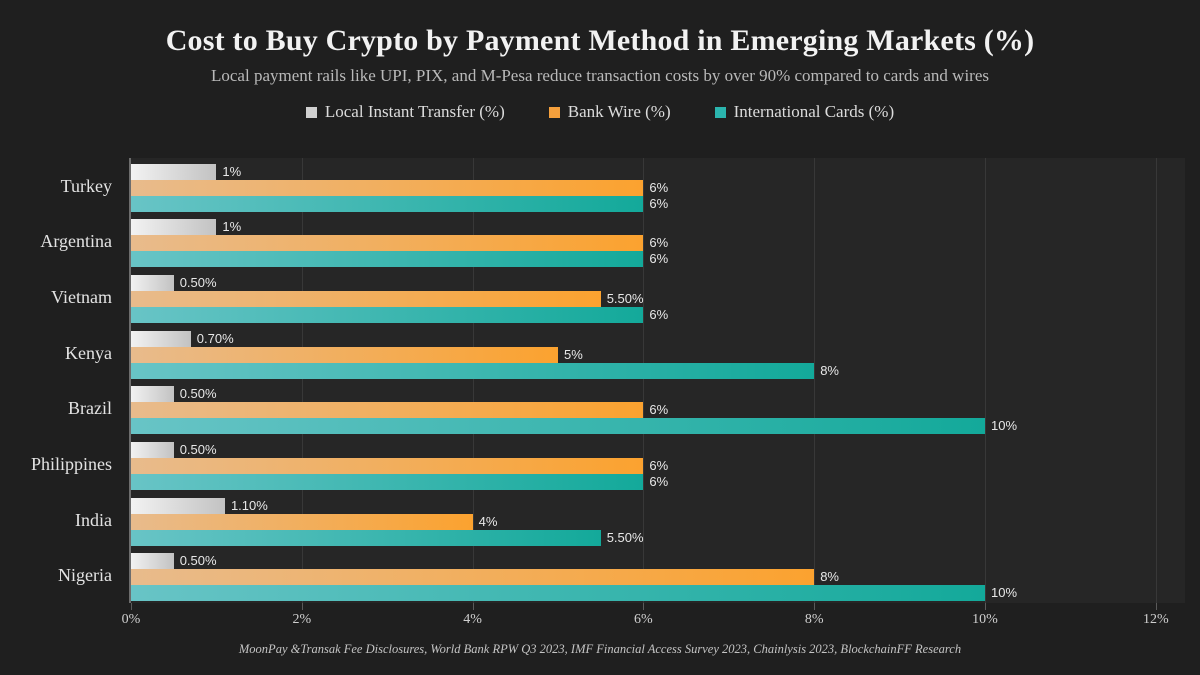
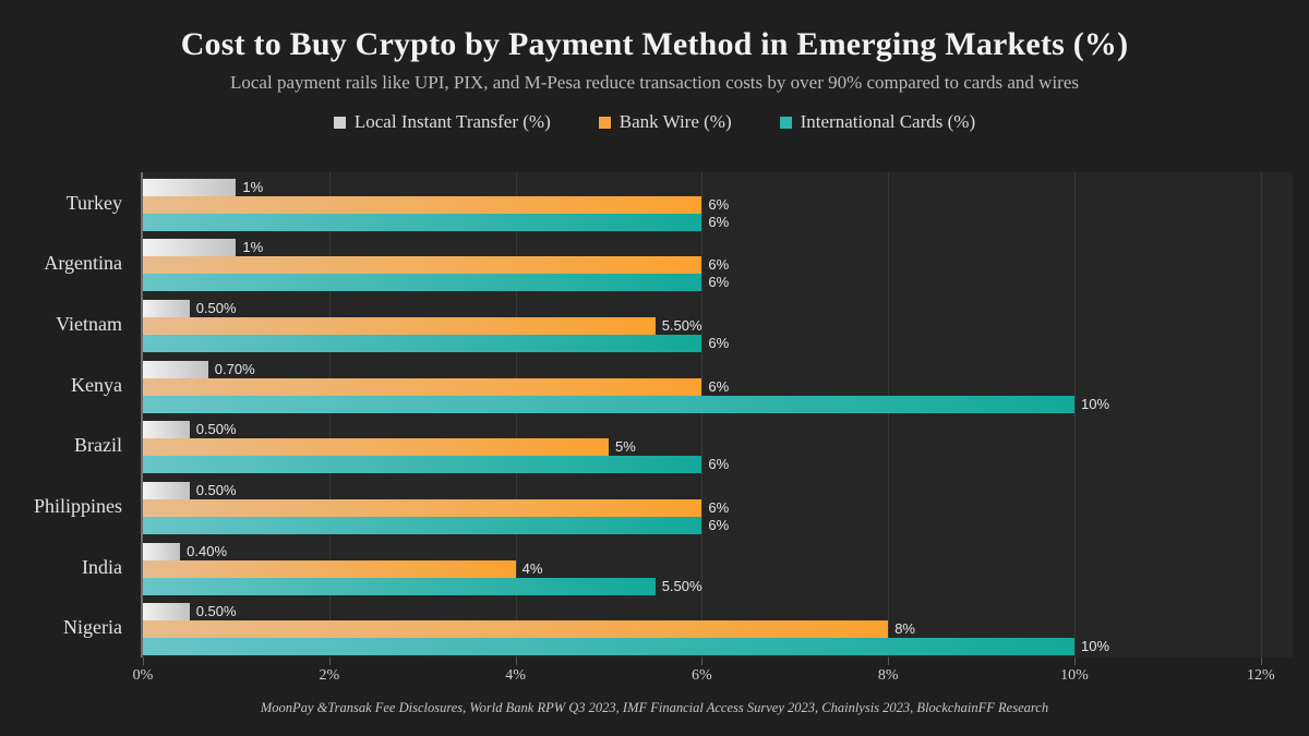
Bank Wire (%)/Kenya: 5% -> 6%
International Cards (%)/Kenya: 8% -> 10%
Bank Wire (%)/Brazil: 6% -> 5%
International Cards (%)/Brazil: 10% -> 6%
Local Instant Transfer (%)/India: 1.10% -> 0.40%
